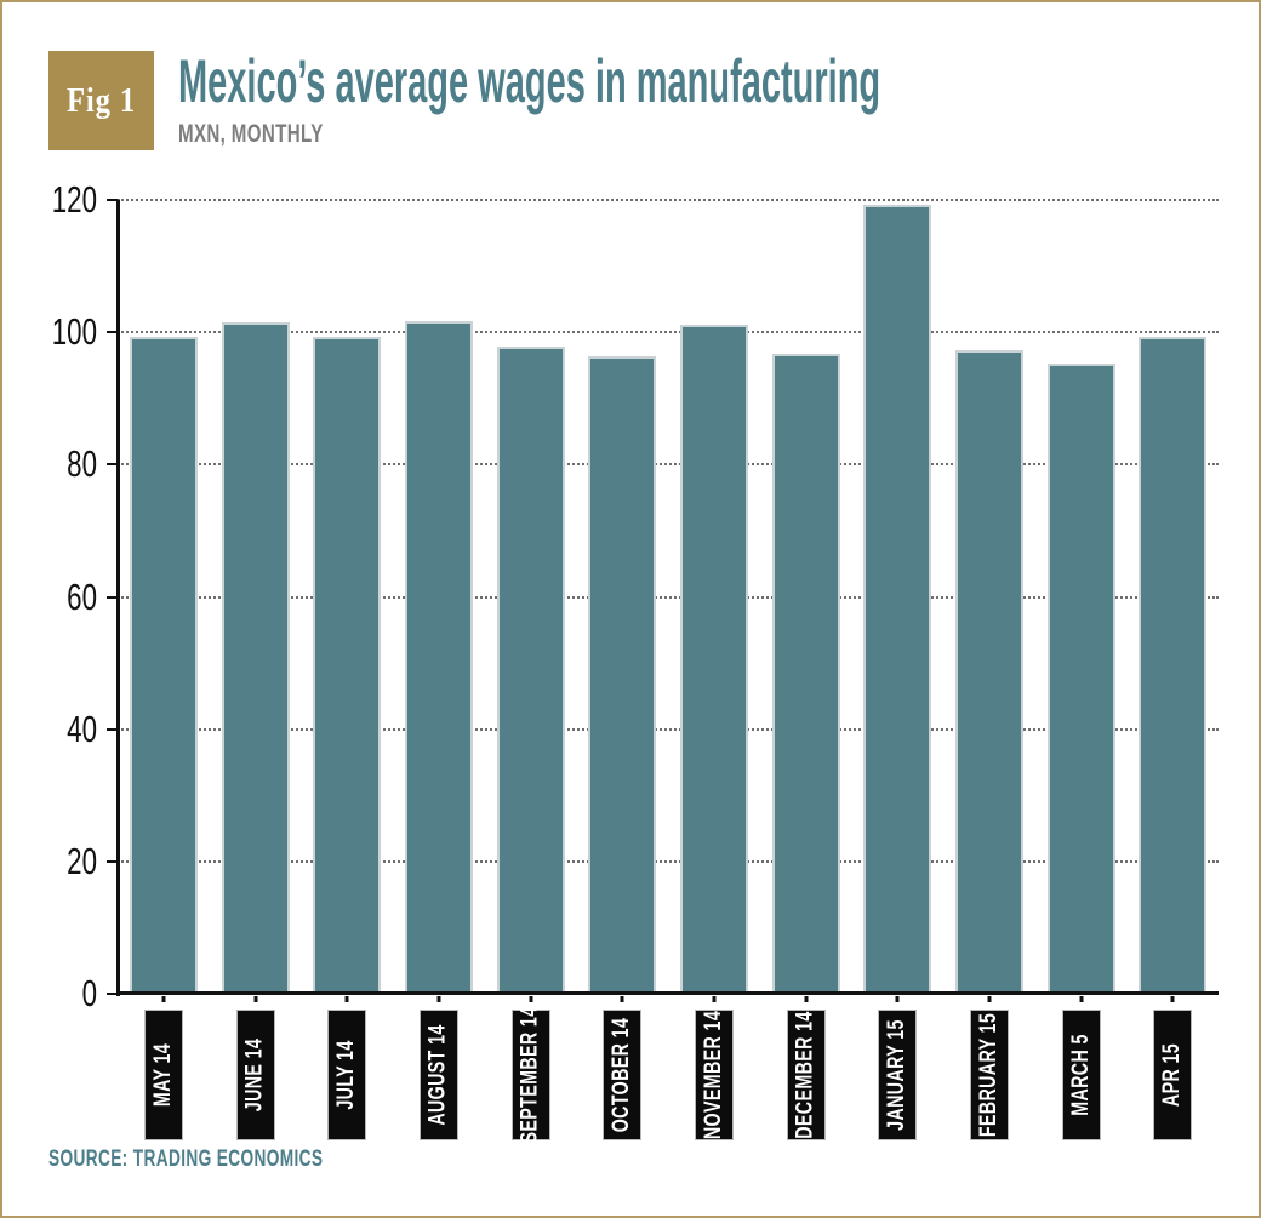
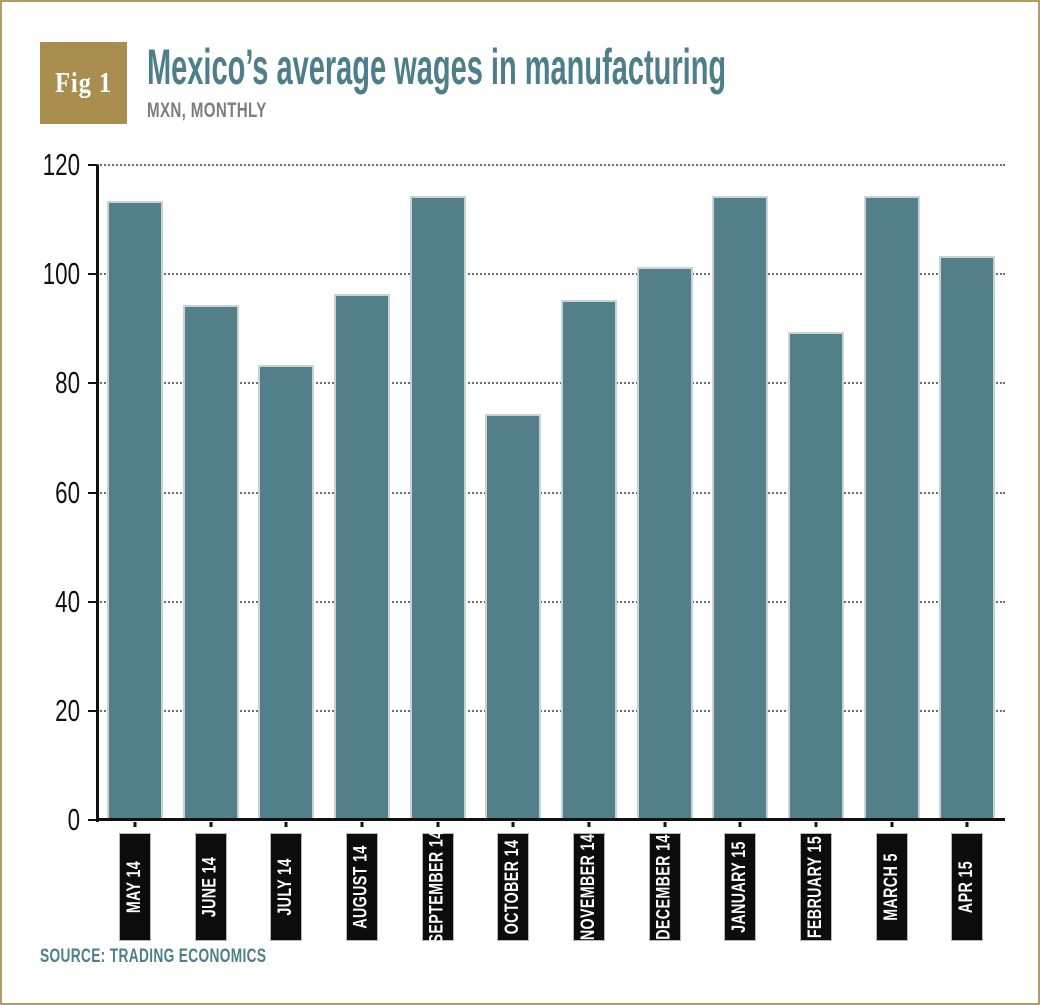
MAY 14: 99 -> 113
JUNE 14: 101 -> 94
JULY 14: 99 -> 83
AUGUST 14: 101 -> 96
SEPTEMBER 14: 98 -> 114
OCTOBER 14: 96 -> 74
NOVEMBER 14: 101 -> 95
DECEMBER 14: 96 -> 101
JANUARY 15: 119 -> 114
FEBRUARY 15: 97 -> 89
MARCH 5: 95 -> 114
APR 15: 99 -> 103
